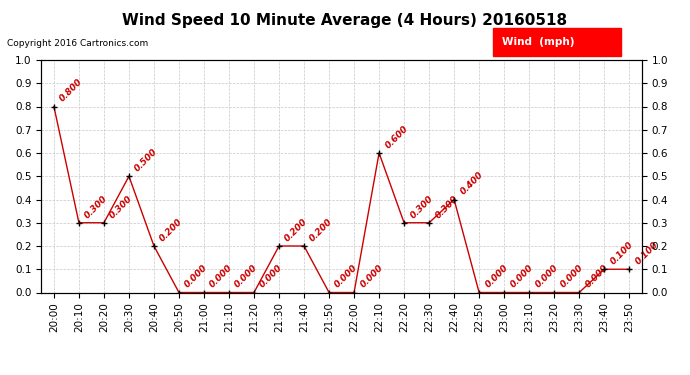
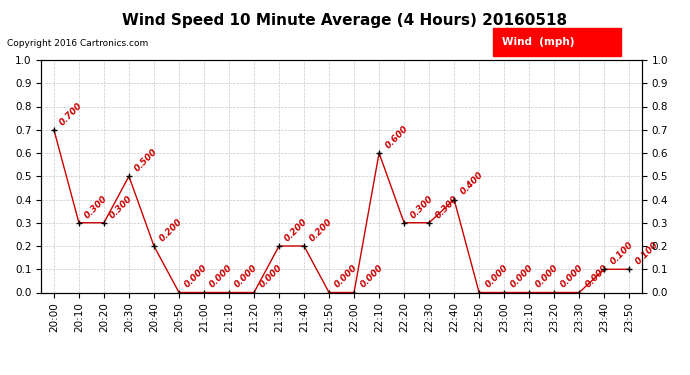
20:00: 0.800 -> 0.700
